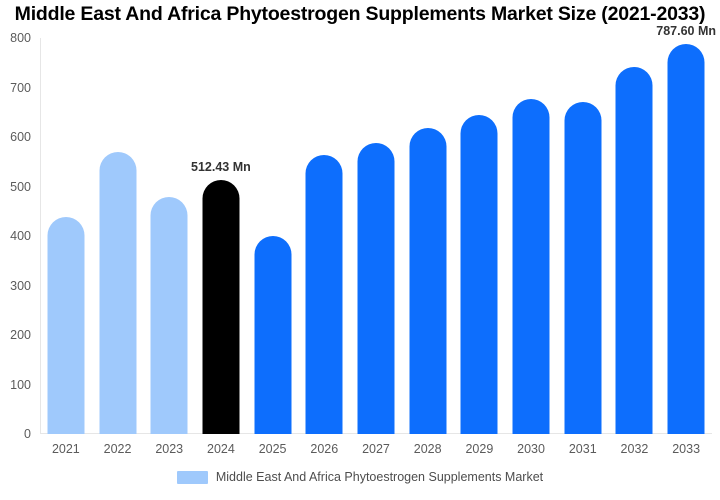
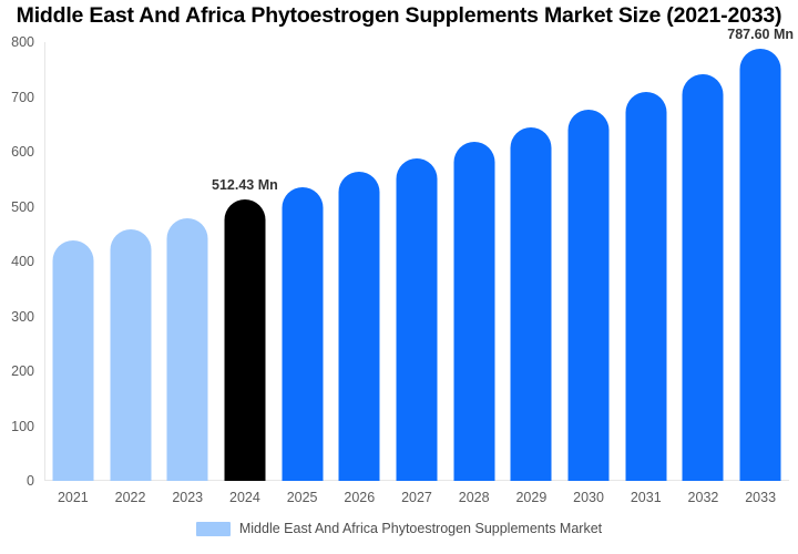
2022: 570 -> 460
2025: 400 -> 540
2031: 670 -> 710
